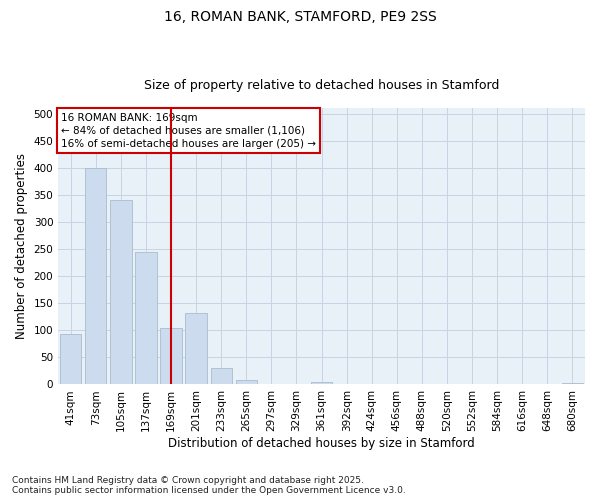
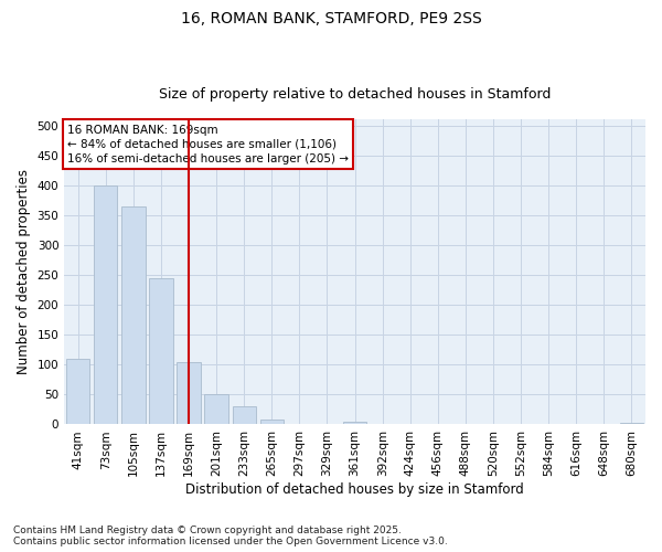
41sqm: 94 -> 110
105sqm: 340 -> 365
201sqm: 132 -> 50
